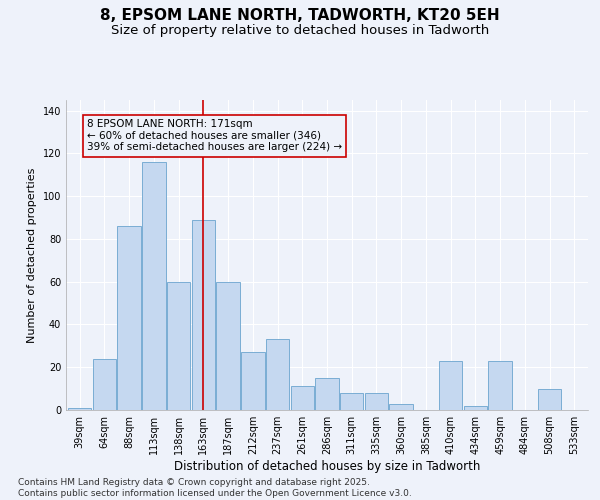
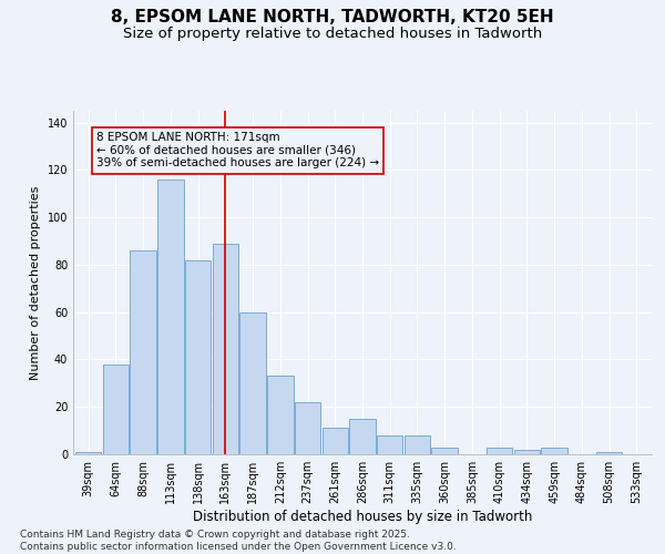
64sqm: 24 -> 38
138sqm: 60 -> 82
212sqm: 27 -> 33
237sqm: 33 -> 22
410sqm: 23 -> 3
459sqm: 23 -> 3
508sqm: 10 -> 1
